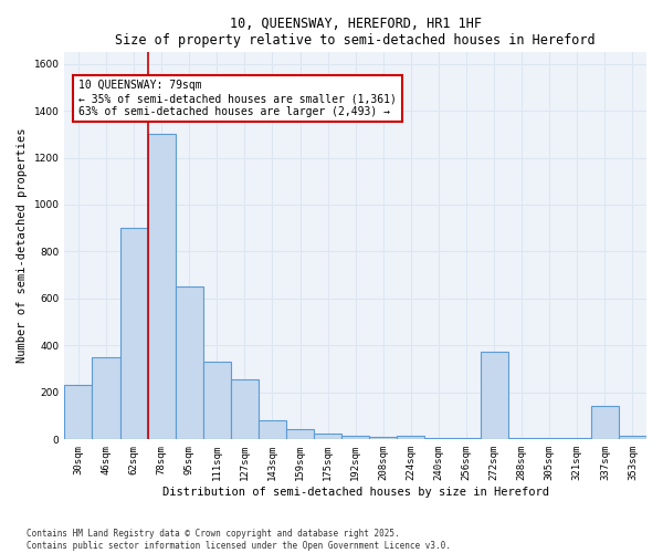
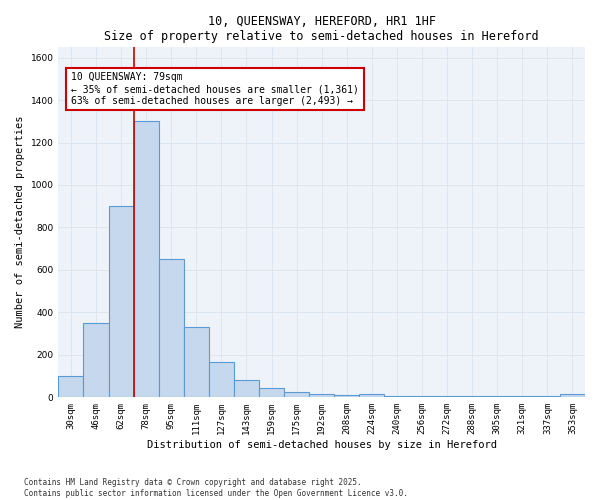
30sqm: 230 -> 100
127sqm: 255 -> 165
272sqm: 375 -> 5
337sqm: 145 -> 5
